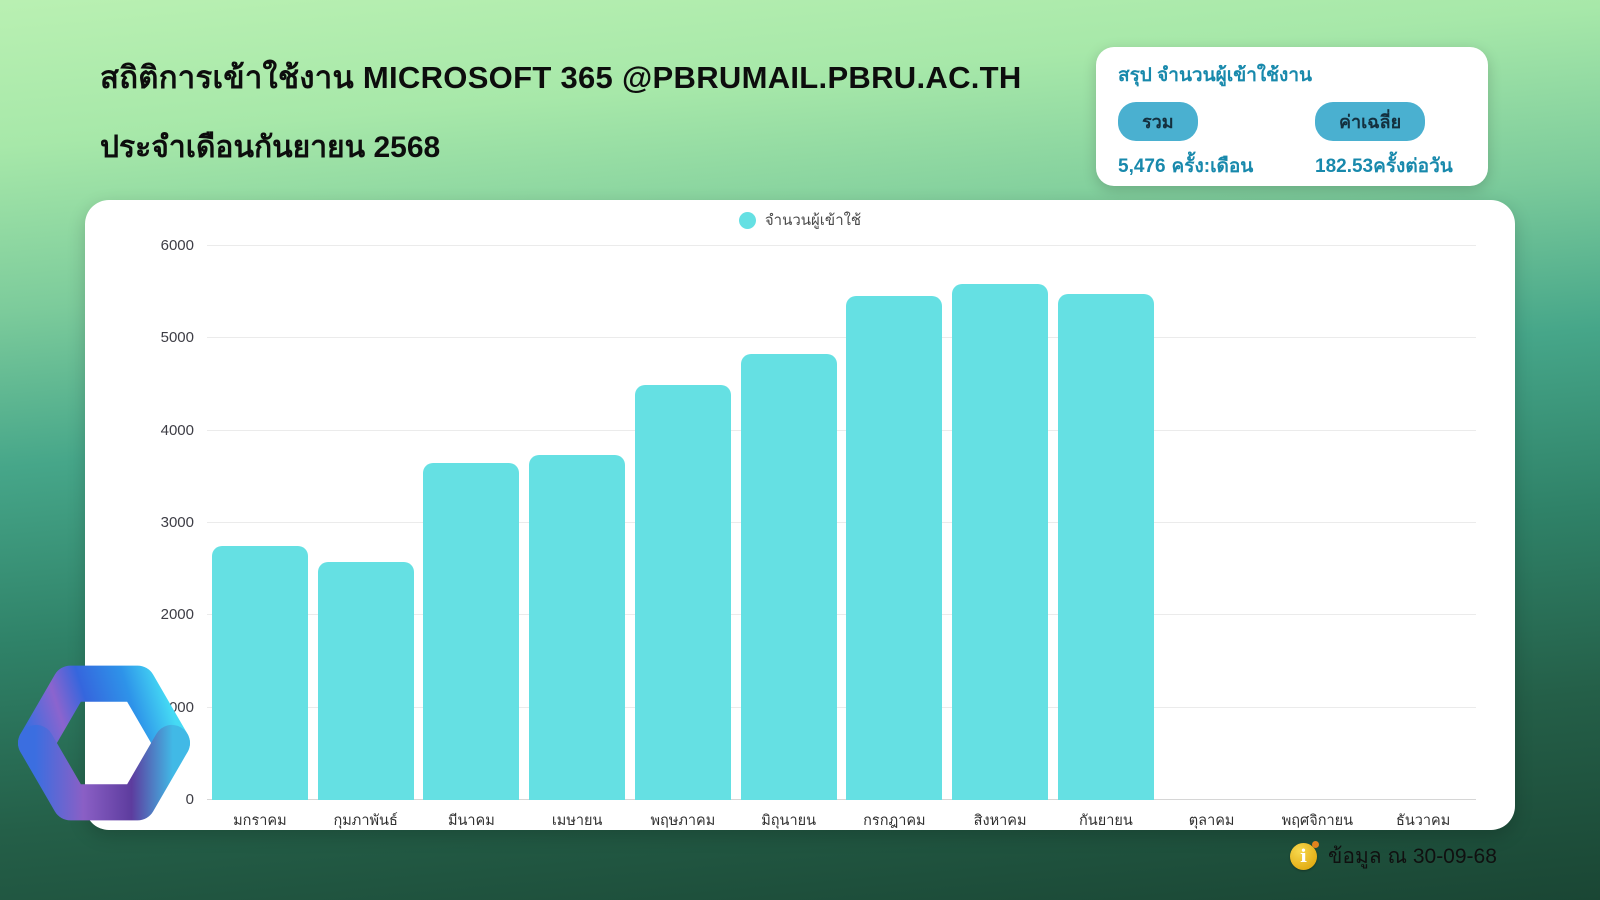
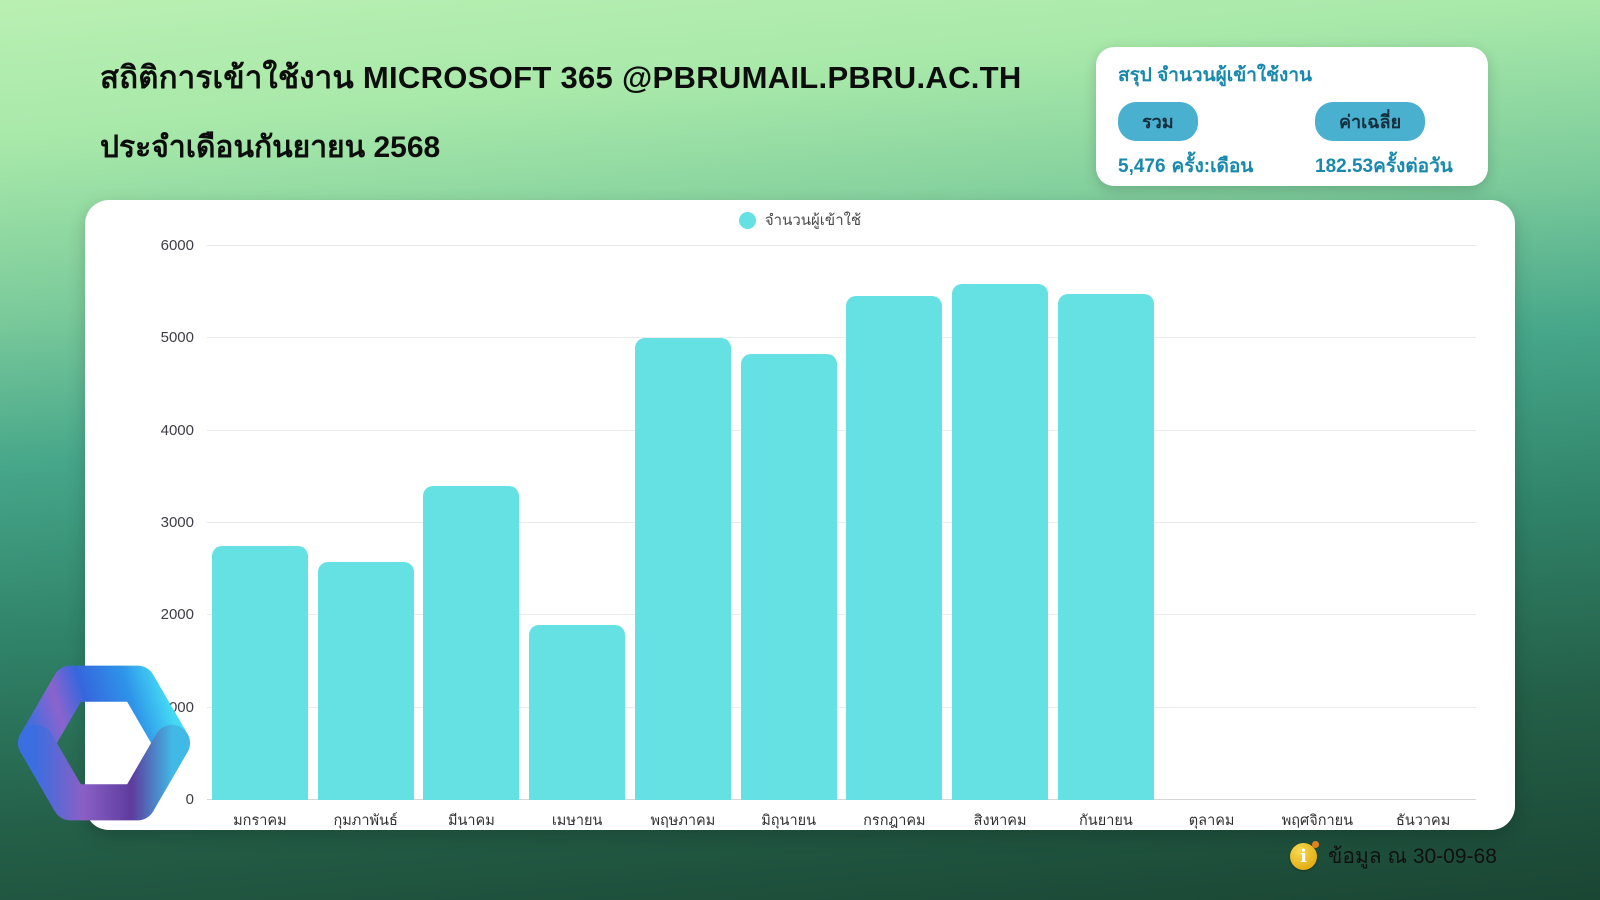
มีนาคม: 3600 -> 3400
เมษายน: 3700 -> 1900
พฤษภาคม: 4500 -> 5000
